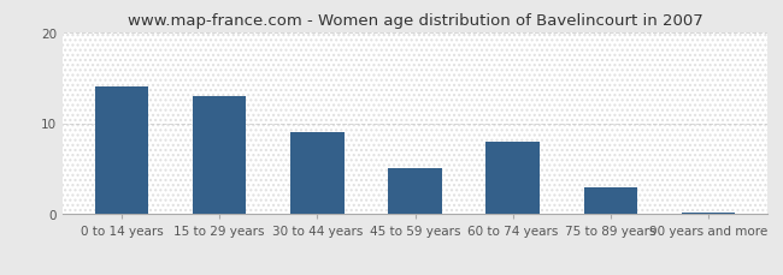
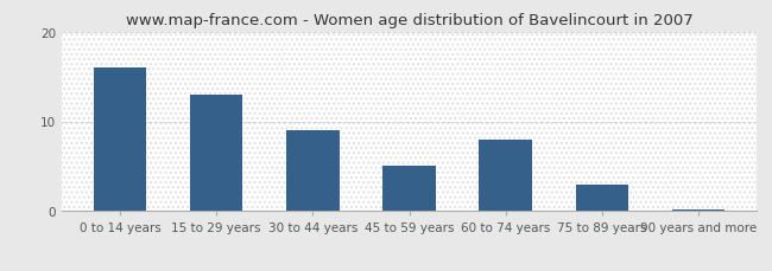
0 to 14 years: 14.0 -> 16.0
